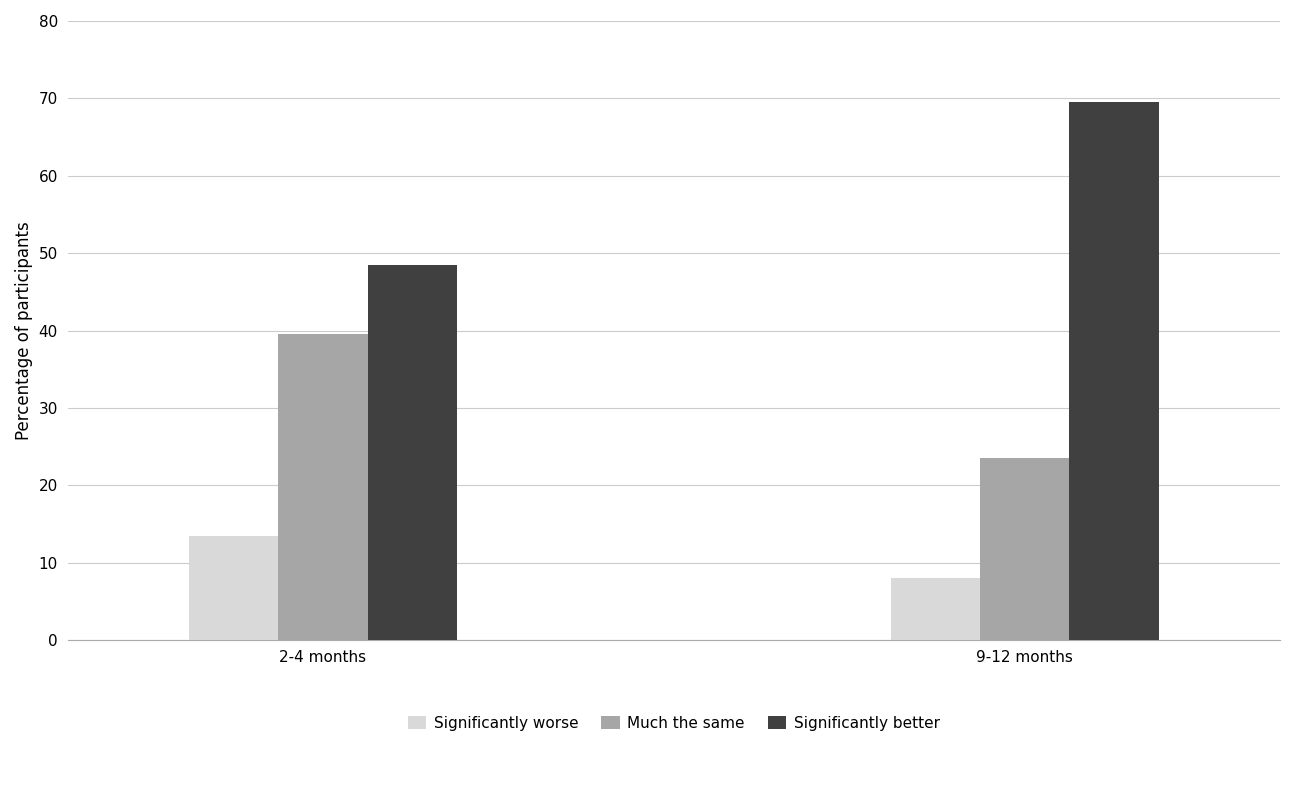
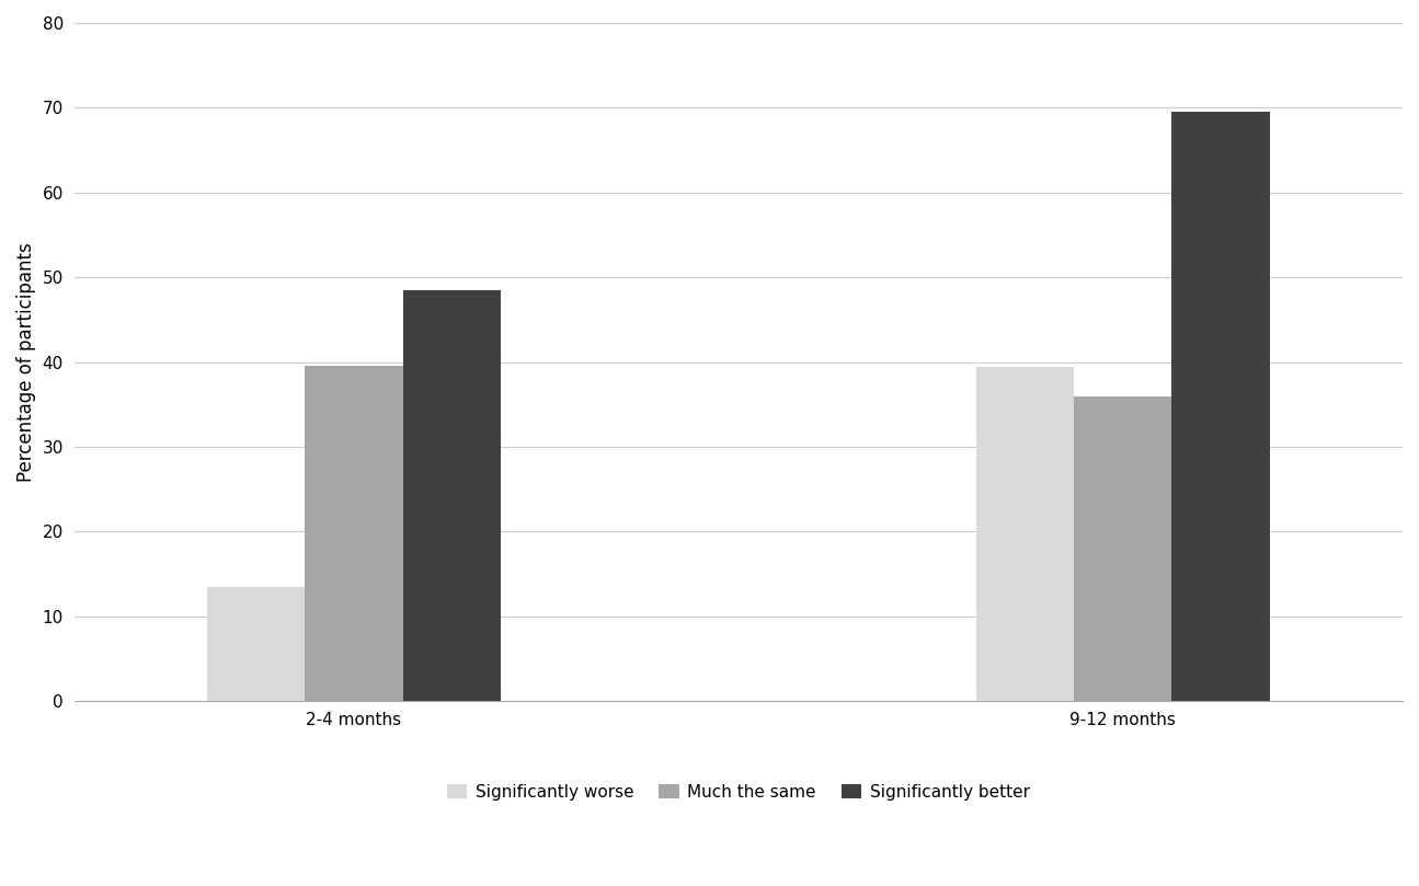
Significantly worse/9-12 months: 8.0 -> 39.4
Much the same/9-12 months: 23.5 -> 36.0
